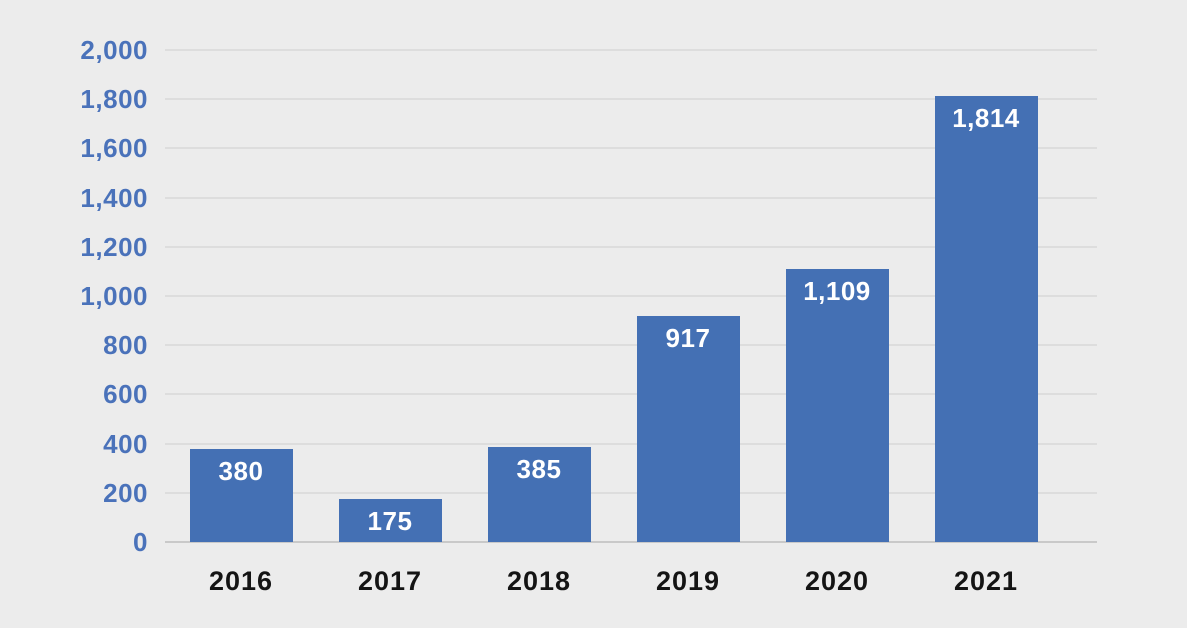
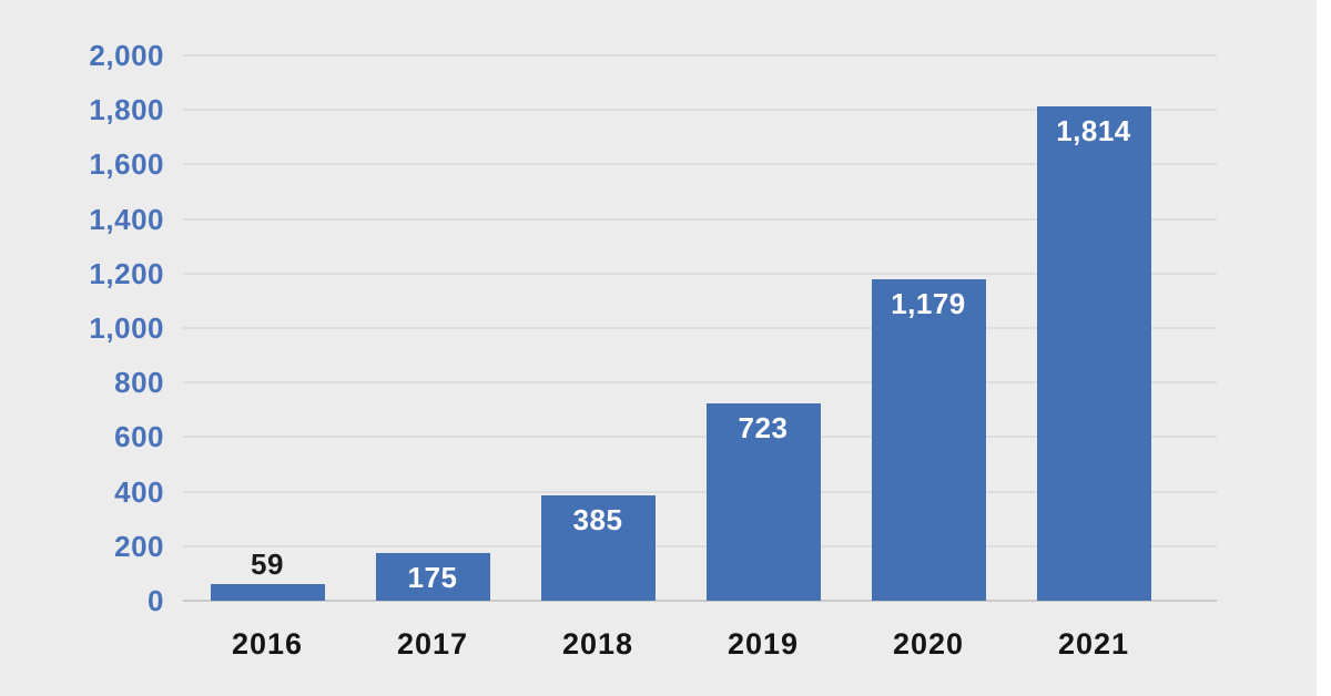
2016: 380 -> 59
2019: 917 -> 723
2020: 1,109 -> 1,179
